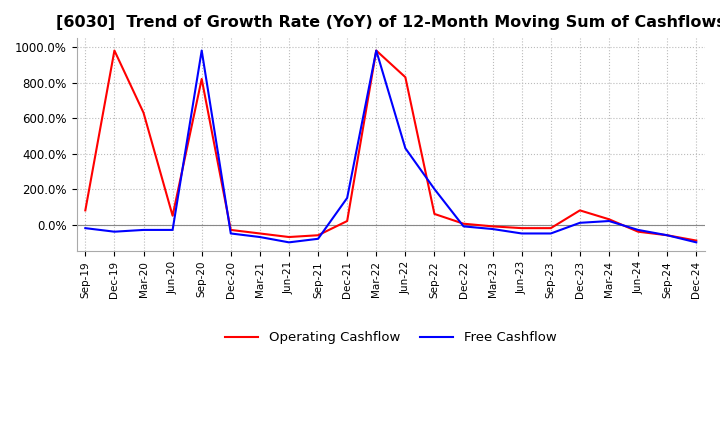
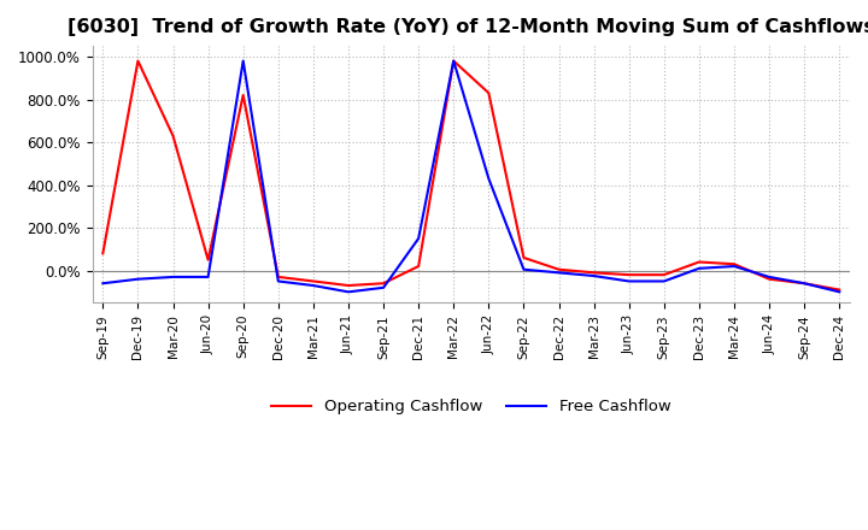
Free Cashflow/Sep-19: -20% -> -60%
Free Cashflow/Sep-22: 200% -> 0%
Operating Cashflow/Dec-23: 80% -> 40%
